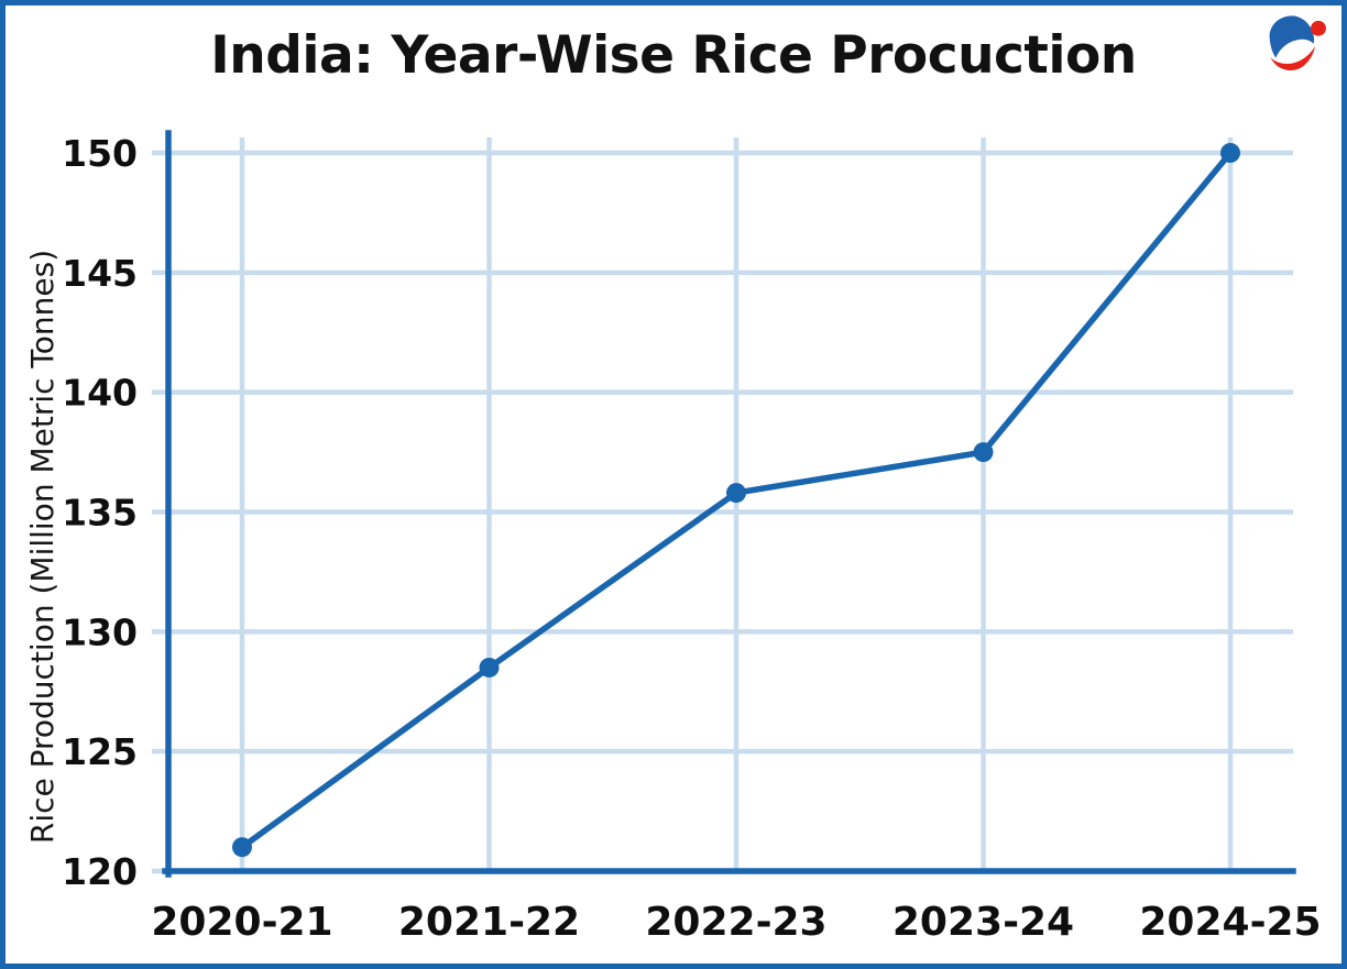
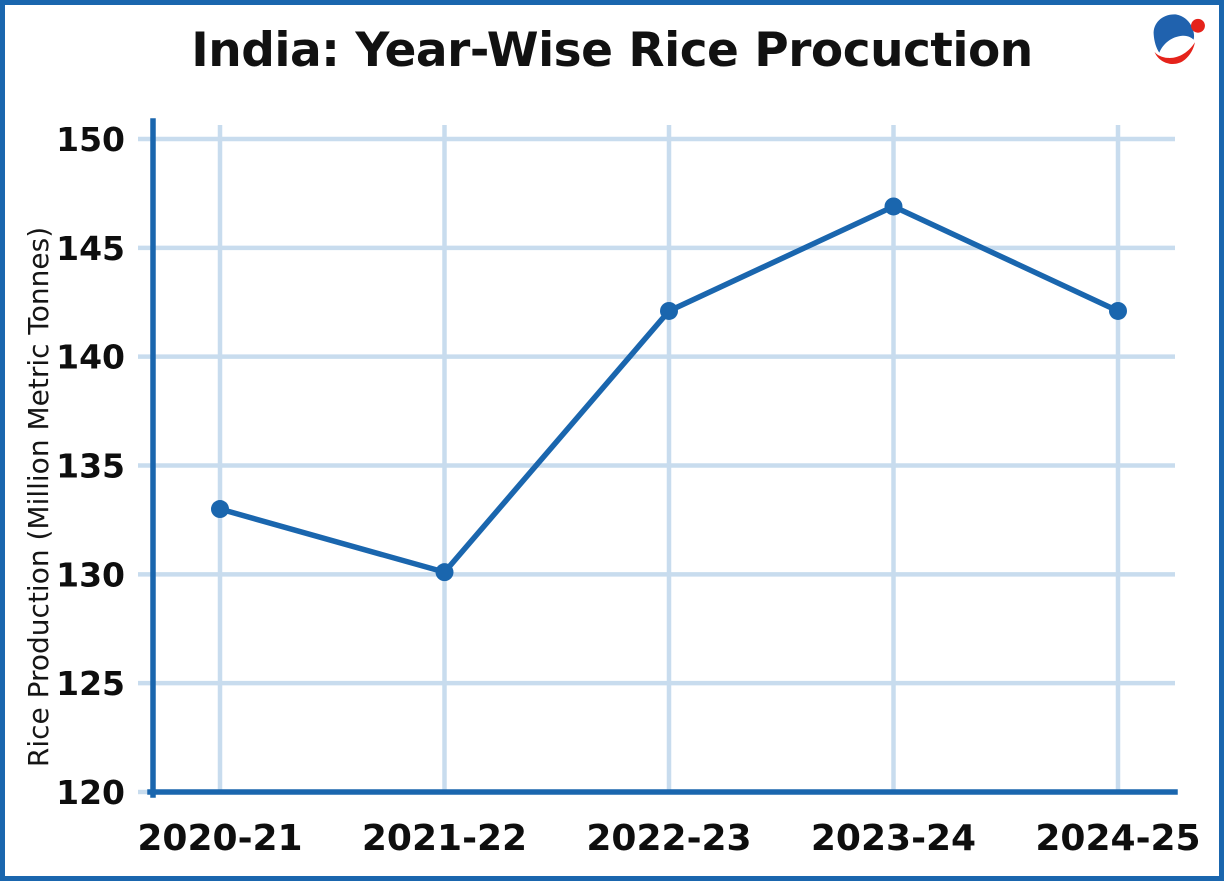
2020-21: 121.0 -> 133.0
2021-22: 128.5 -> 130.1
2022-23: 135.8 -> 142.1
2023-24: 137.5 -> 146.9
2024-25: 150.0 -> 142.1
